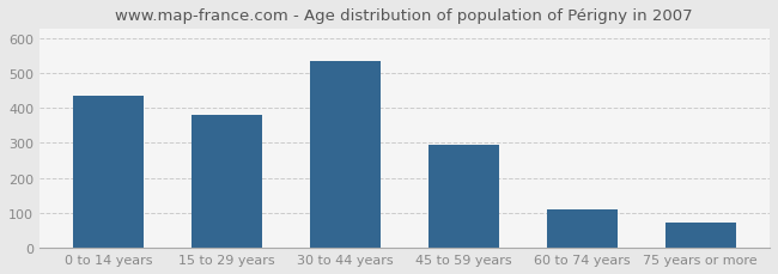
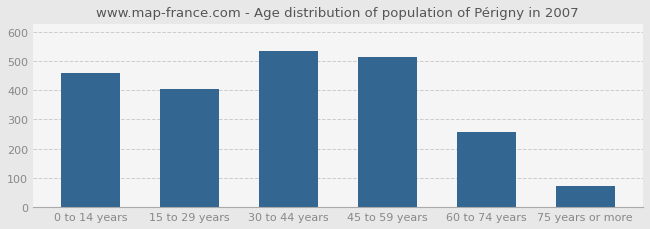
0 to 14 years: 435 -> 458
15 to 29 years: 380 -> 404
45 to 59 years: 295 -> 512
60 to 74 years: 110 -> 257
